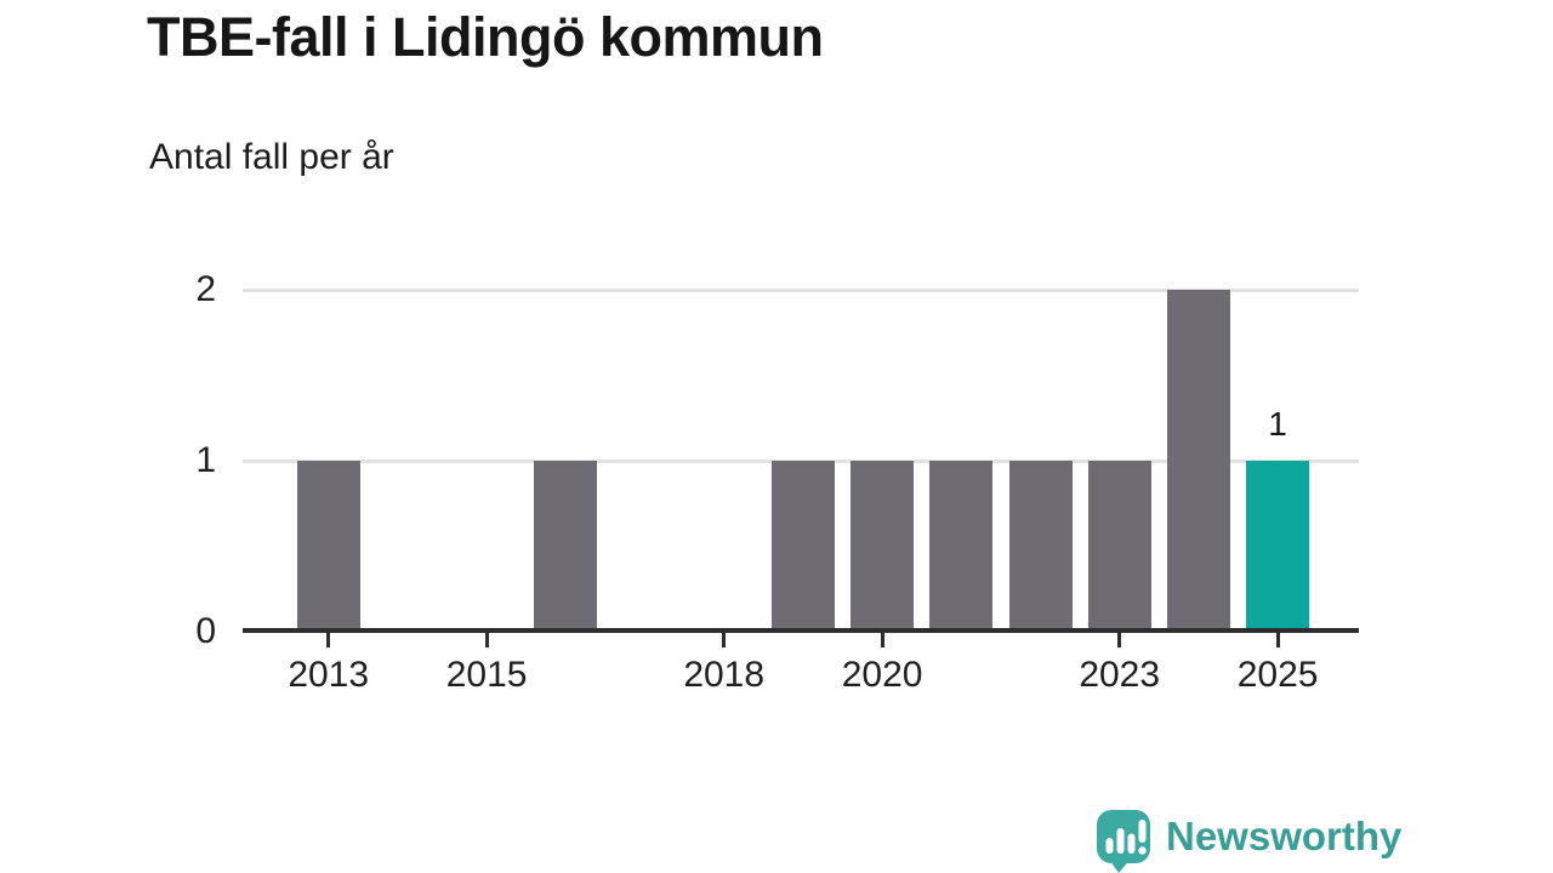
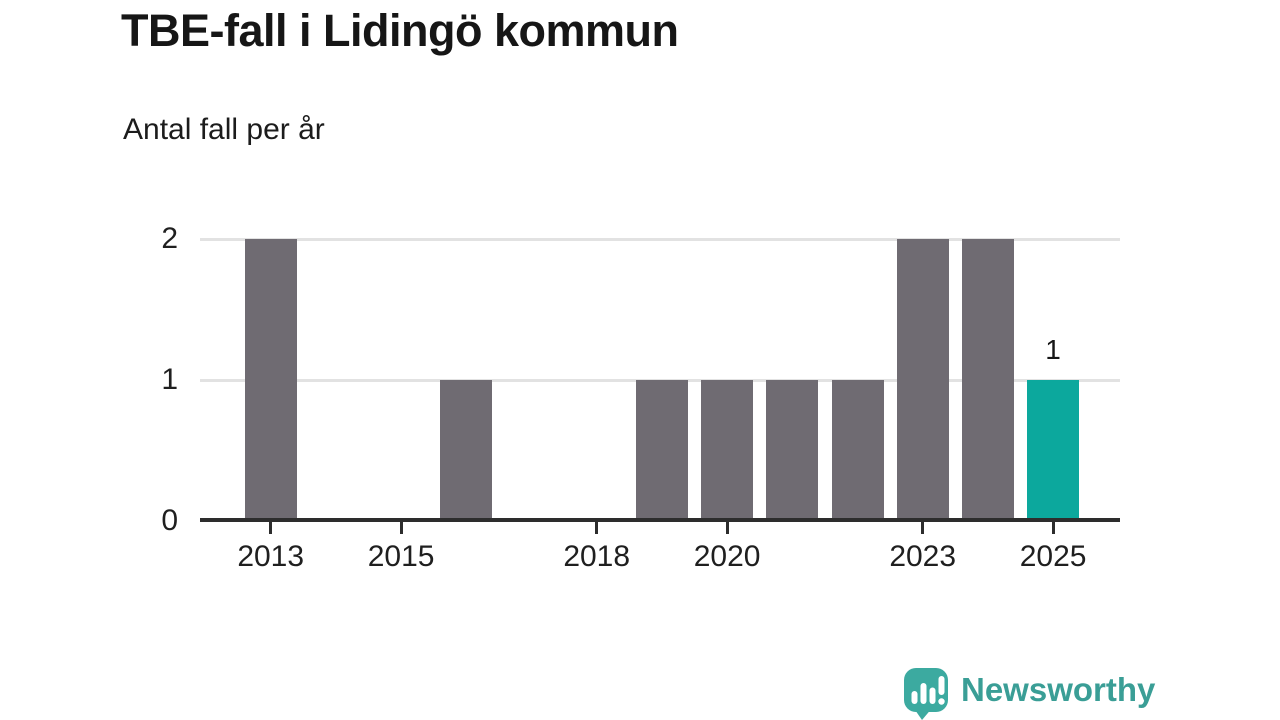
2013: 1 -> 2
2023: 1 -> 2
